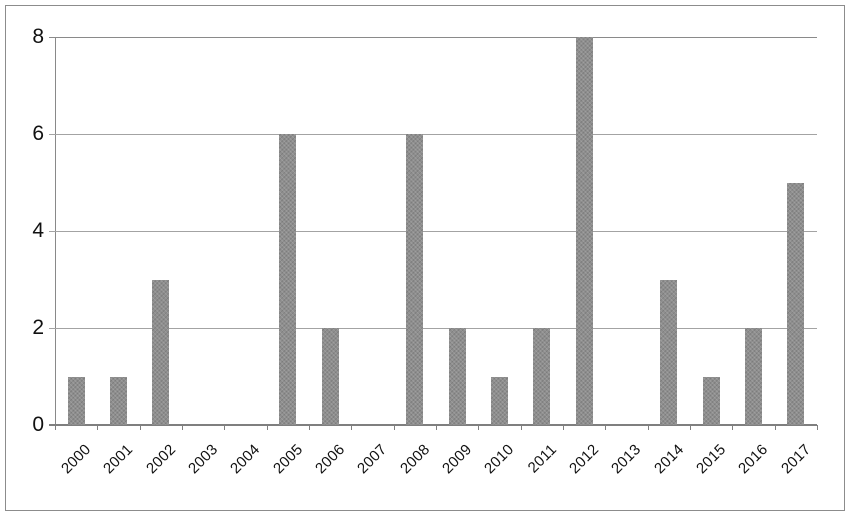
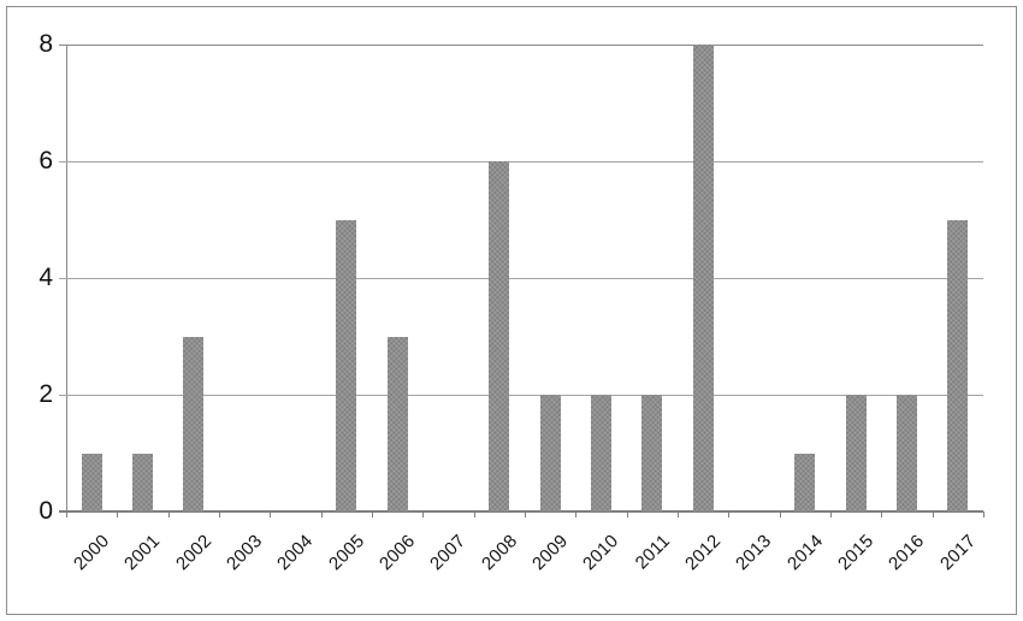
2005: 6 -> 5
2006: 2 -> 3
2010: 1 -> 2
2014: 3 -> 1
2015: 1 -> 2
